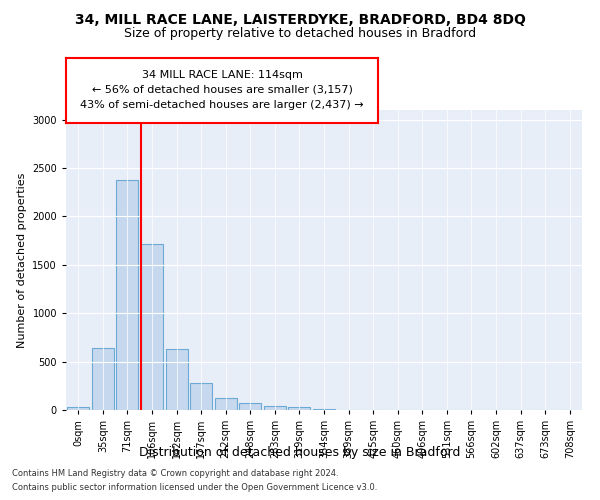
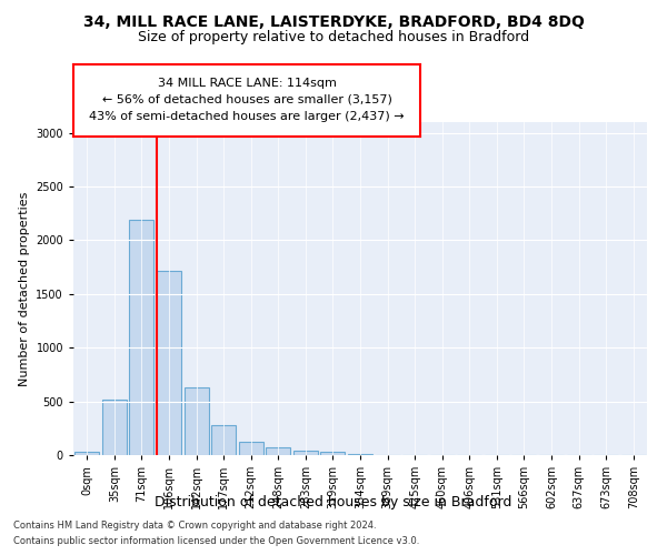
35sqm: 640 -> 520
71sqm: 2380 -> 2190
